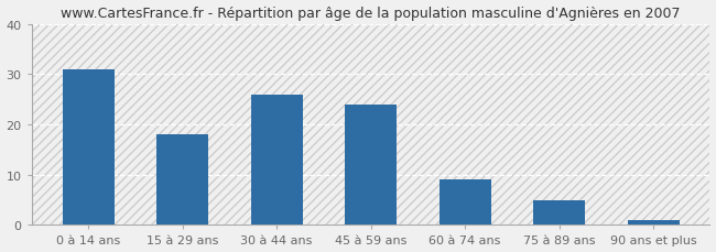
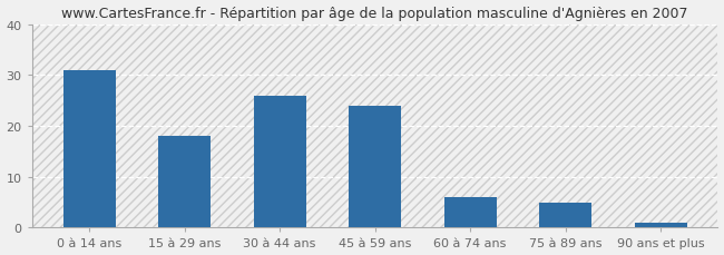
60 à 74 ans: 9 -> 6
